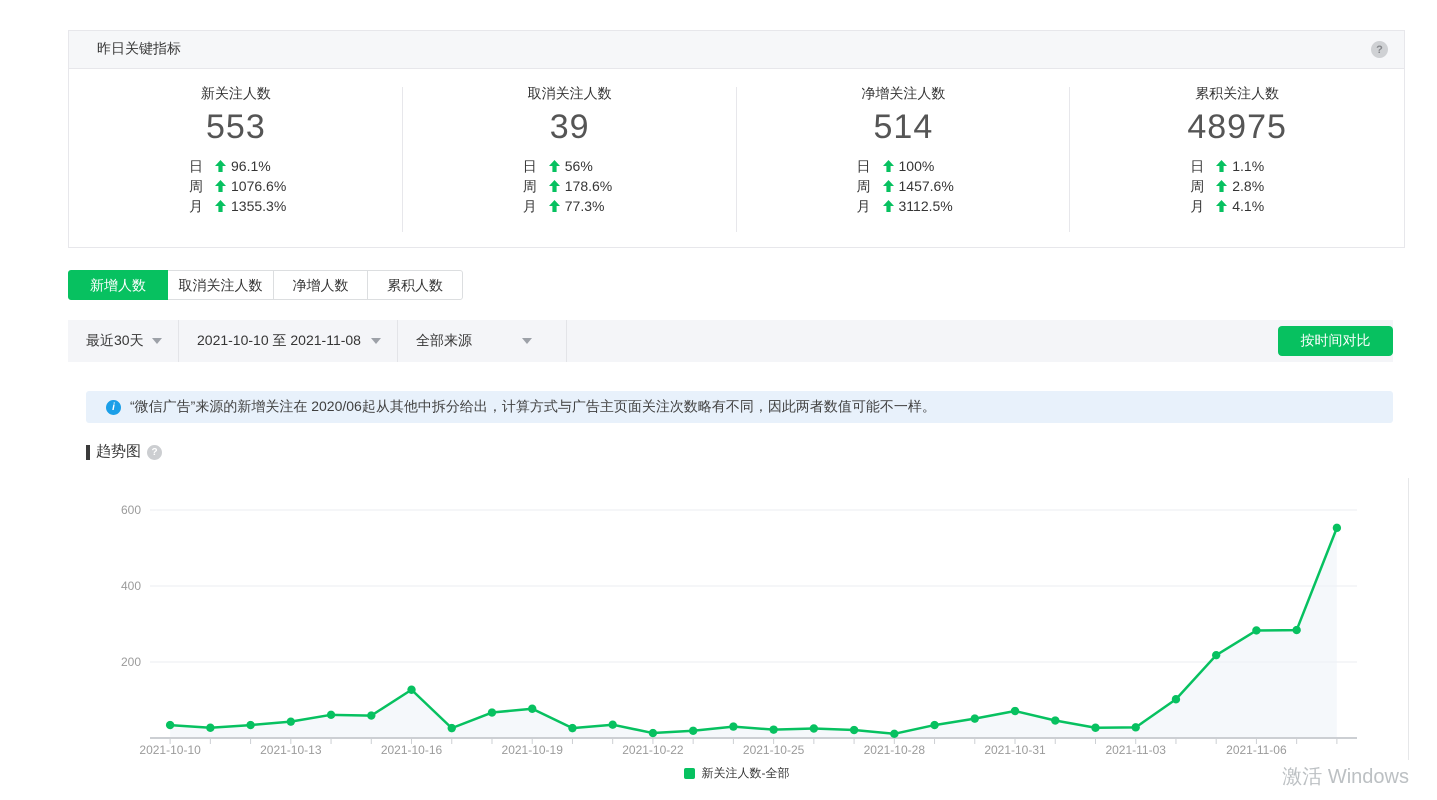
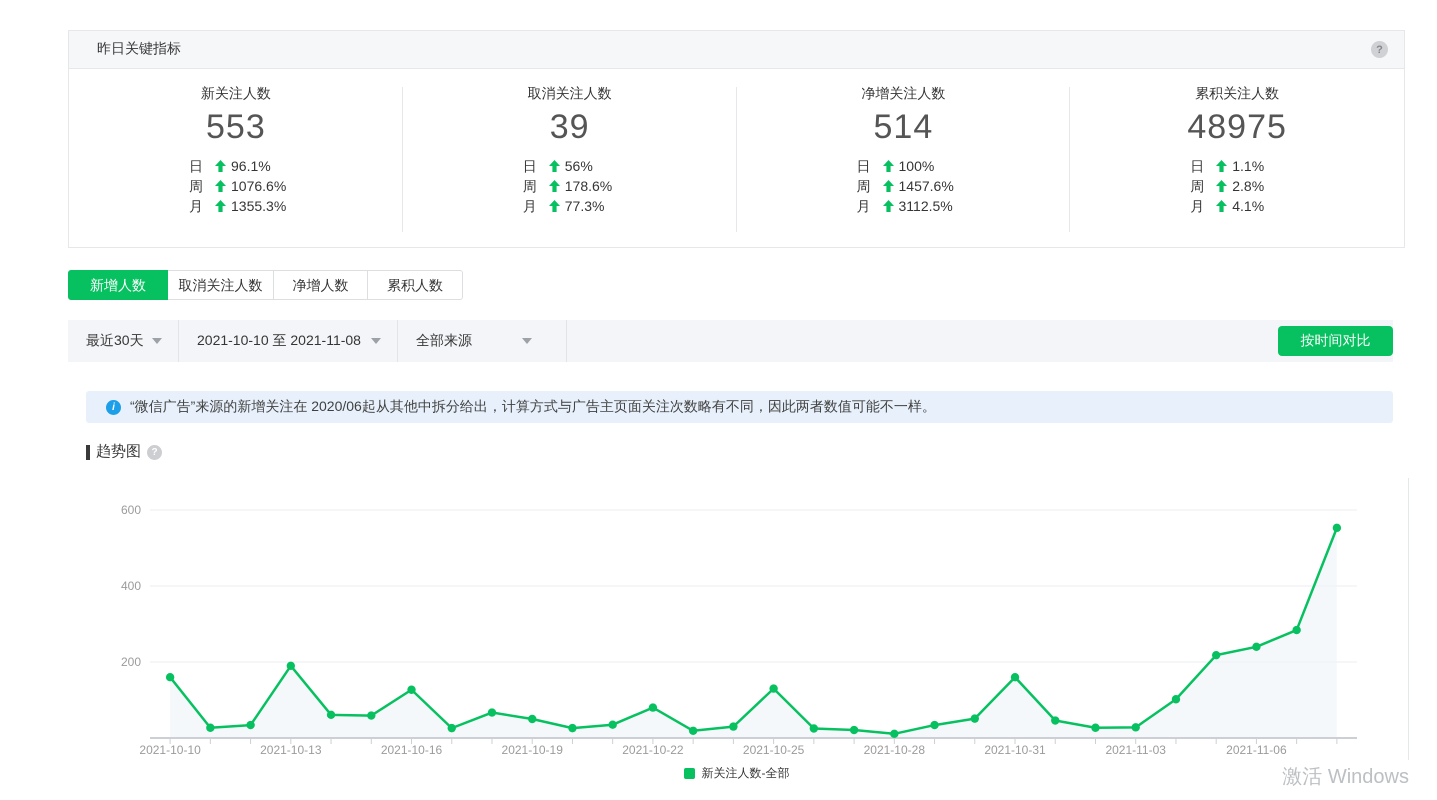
2021-10-10: 30 -> 160
2021-10-13: 40 -> 190
2021-10-19: 80 -> 50
2021-10-22: 10 -> 80
2021-10-25: 20 -> 130
2021-10-31: 70 -> 160
2021-11-06: 280 -> 240
